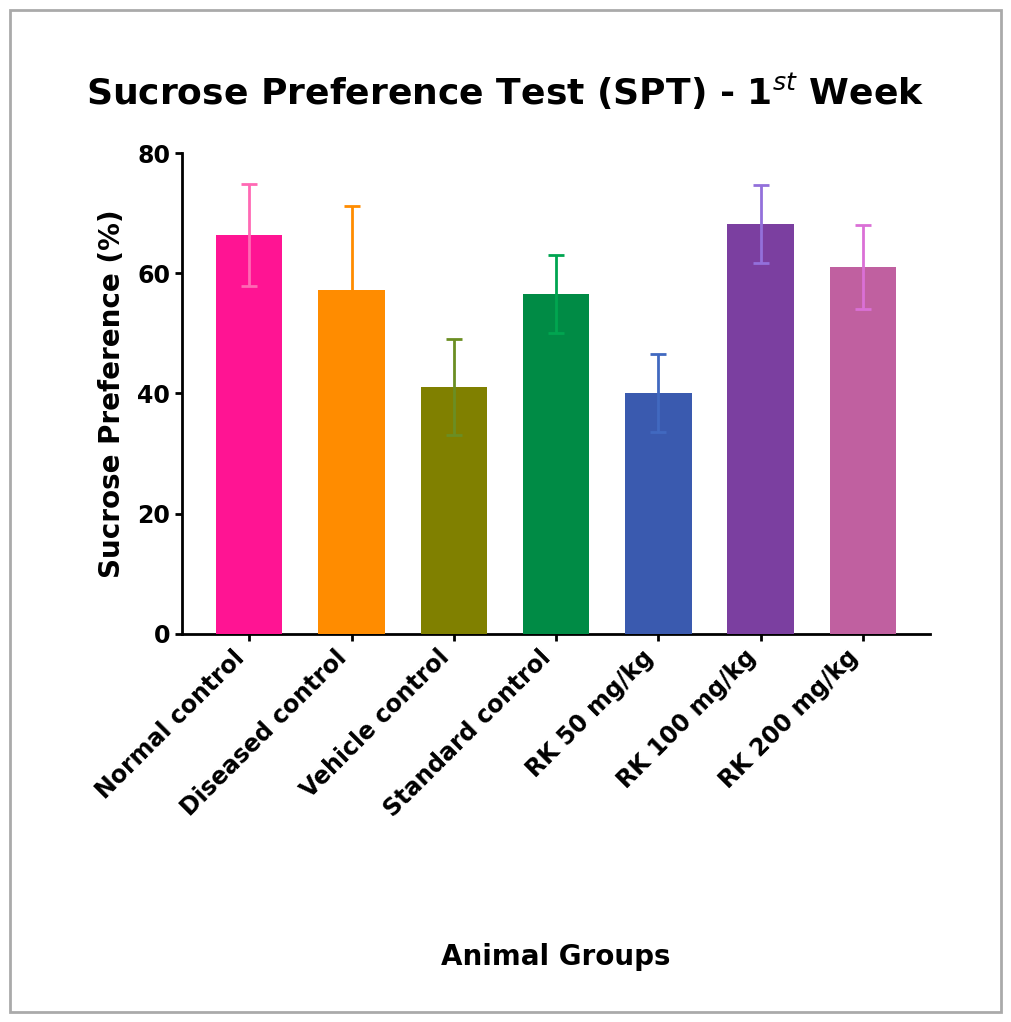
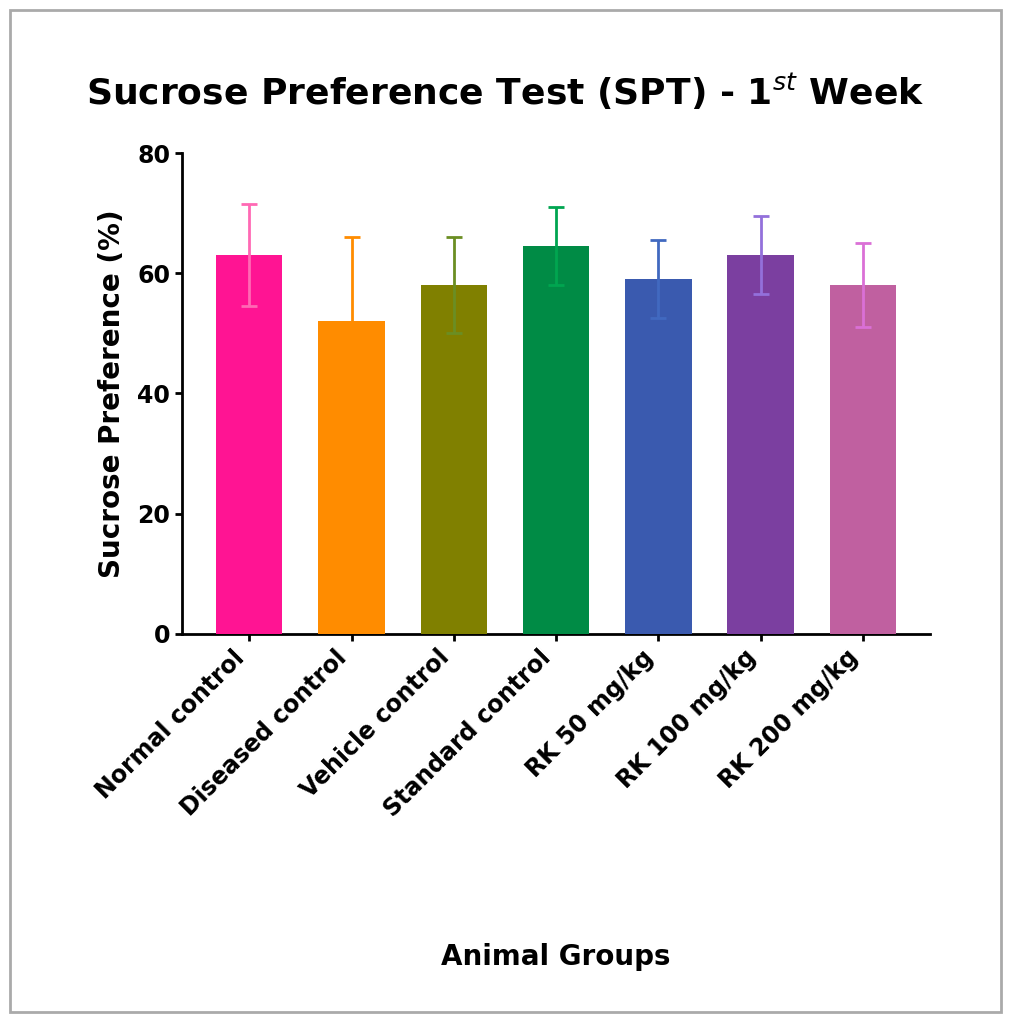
Normal control: 66.4 -> 63.0
Diseased control: 57.2 -> 52.0
Vehicle control: 41.0 -> 58.0
Standard control: 56.6 -> 64.5
RK 50 mg/kg: 40.0 -> 59.0
RK 100 mg/kg: 68.2 -> 63.0
RK 200 mg/kg: 61.0 -> 58.0
